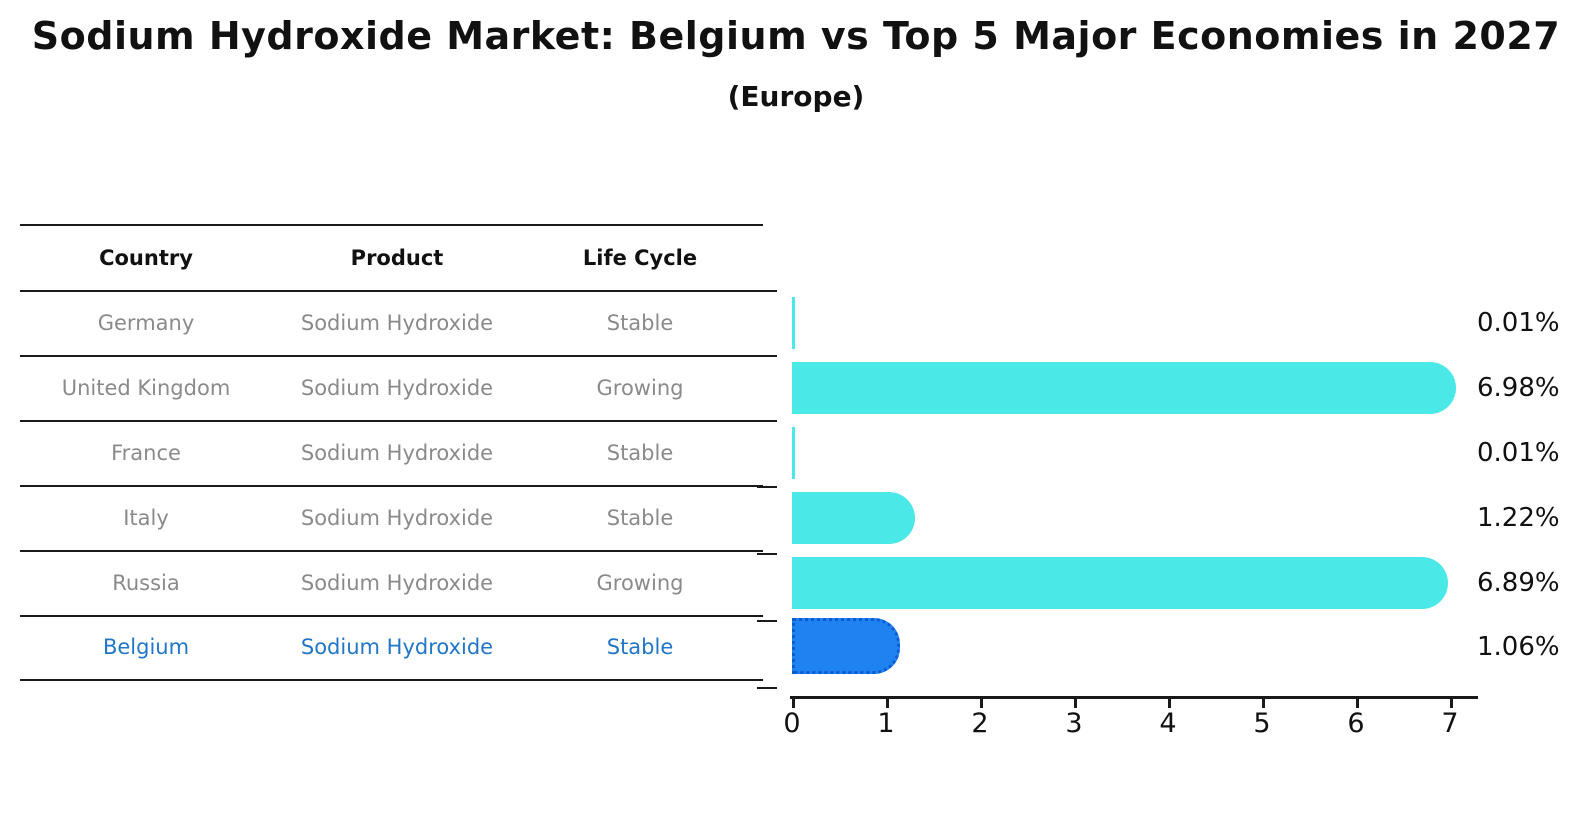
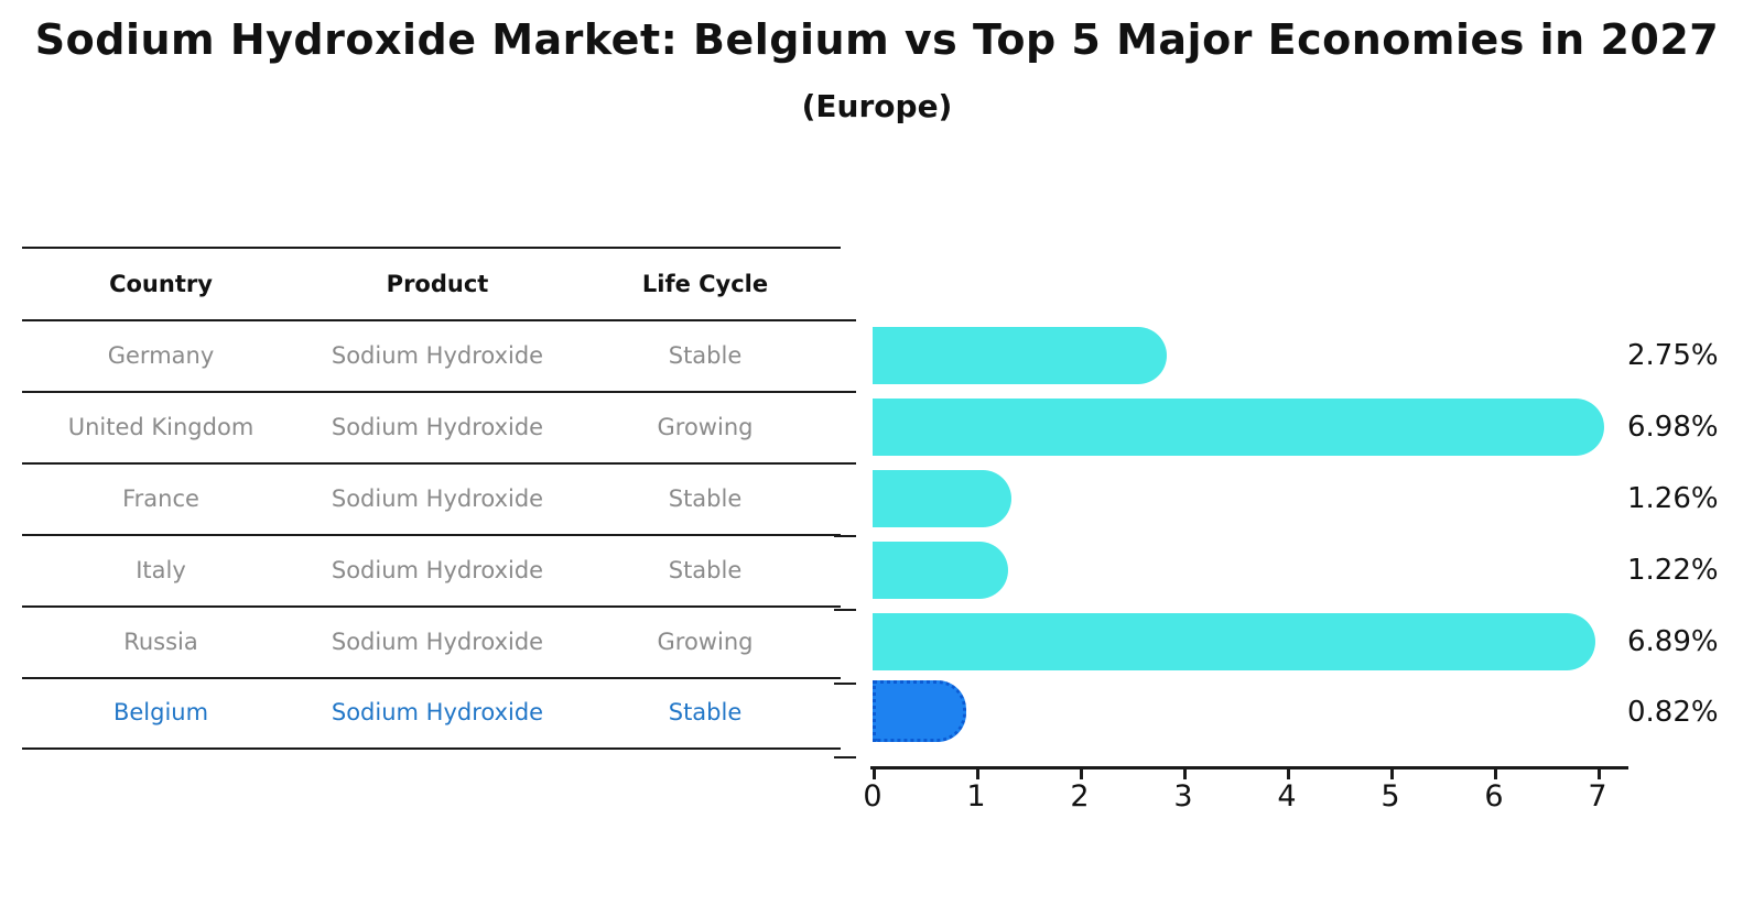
Germany: 0.01% -> 2.75%
France: 0.01% -> 1.26%
Belgium: 1.06% -> 0.82%
